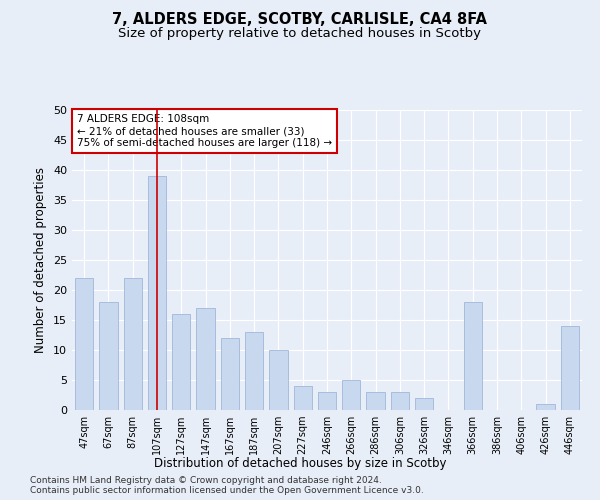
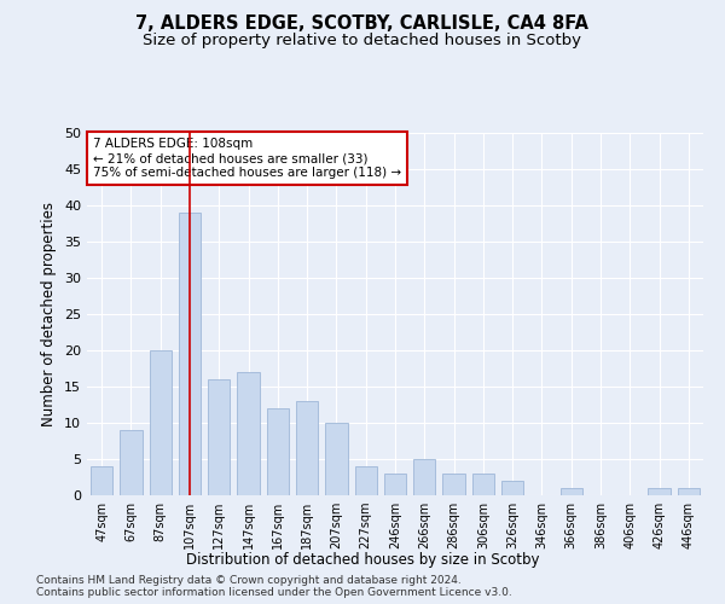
47sqm: 22 -> 4
67sqm: 18 -> 9
87sqm: 22 -> 20
366sqm: 18 -> 1
446sqm: 14 -> 1
